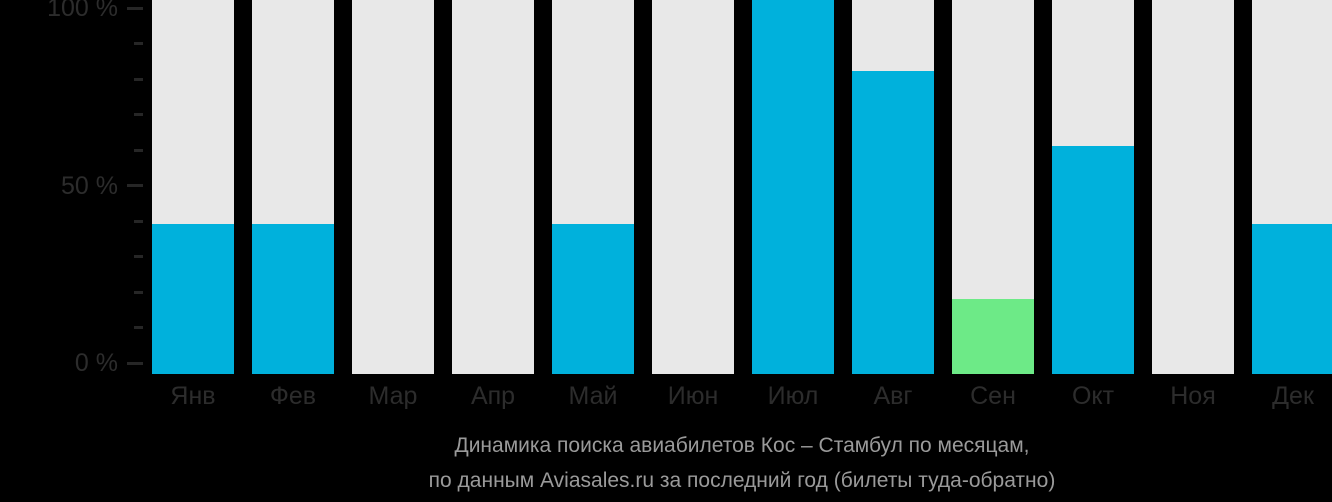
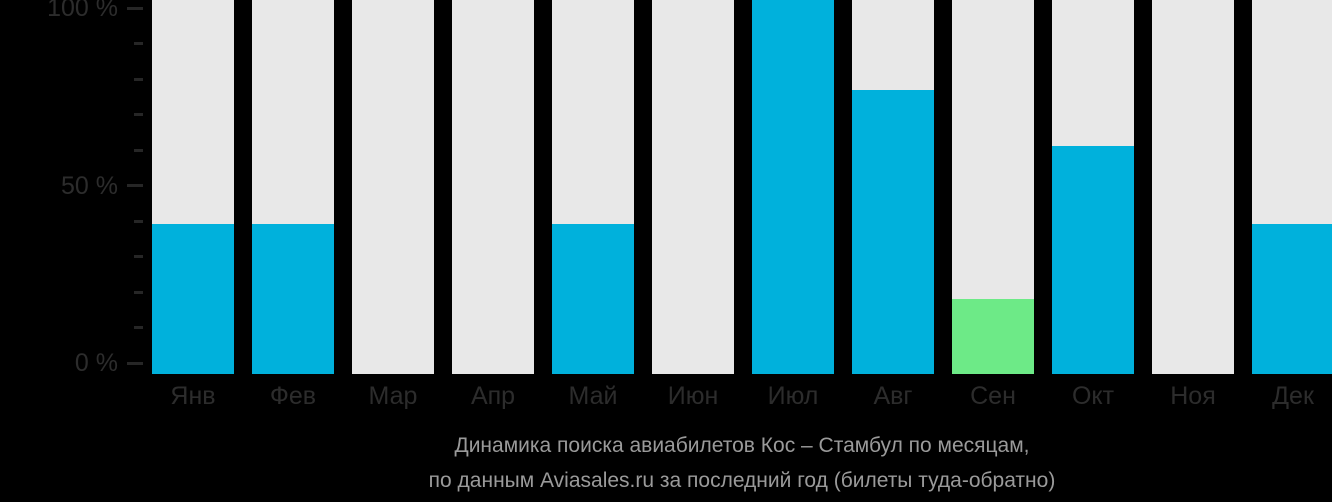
Авг: 81% -> 76%
